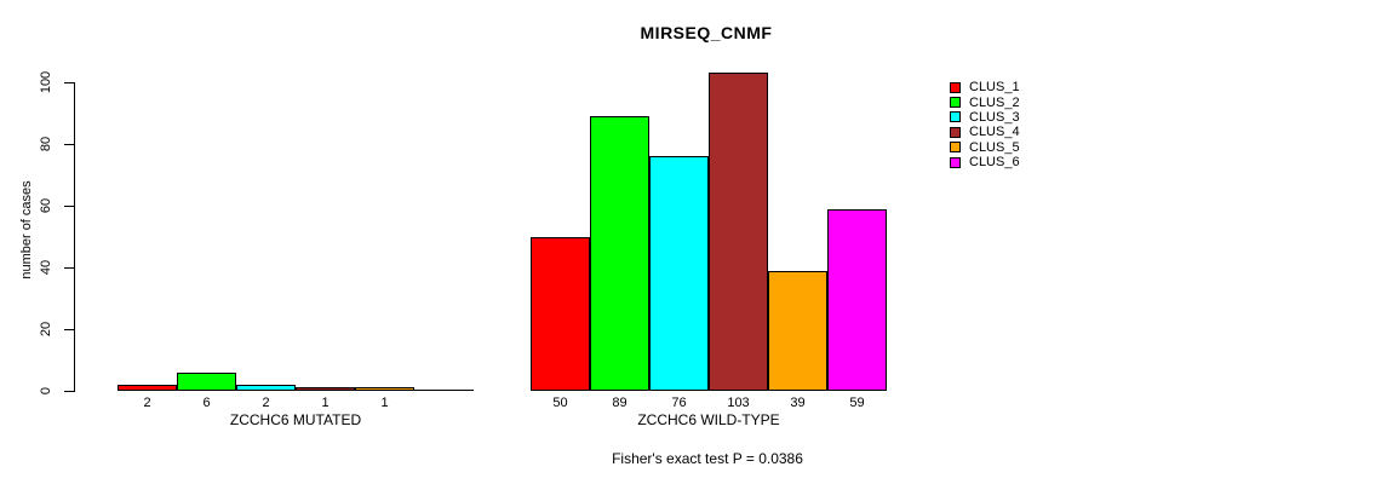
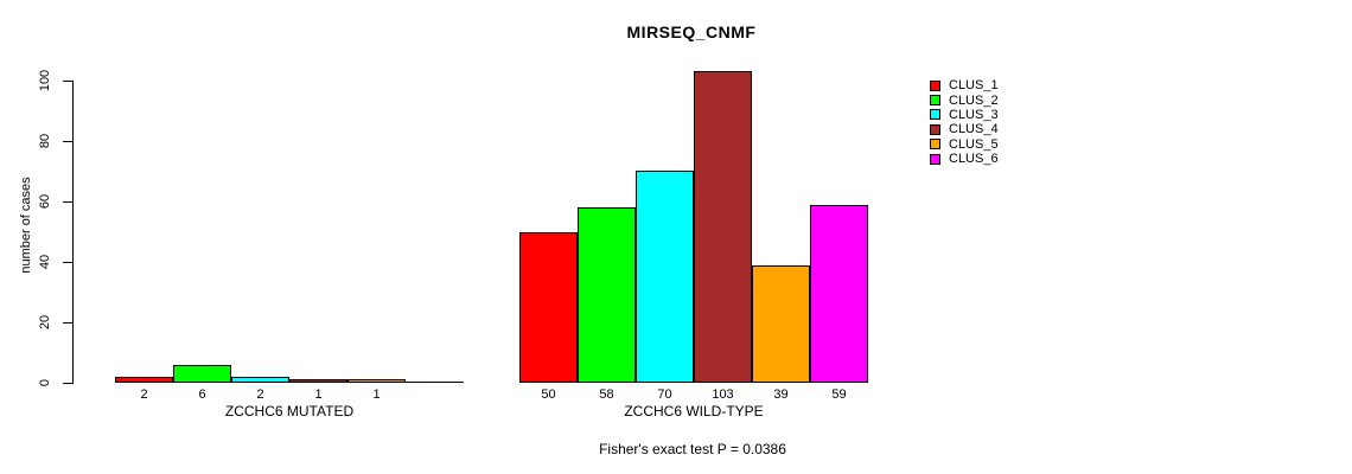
CLUS_2/ZCCHC6 WILD-TYPE: 89 -> 58
CLUS_3/ZCCHC6 WILD-TYPE: 76 -> 70
